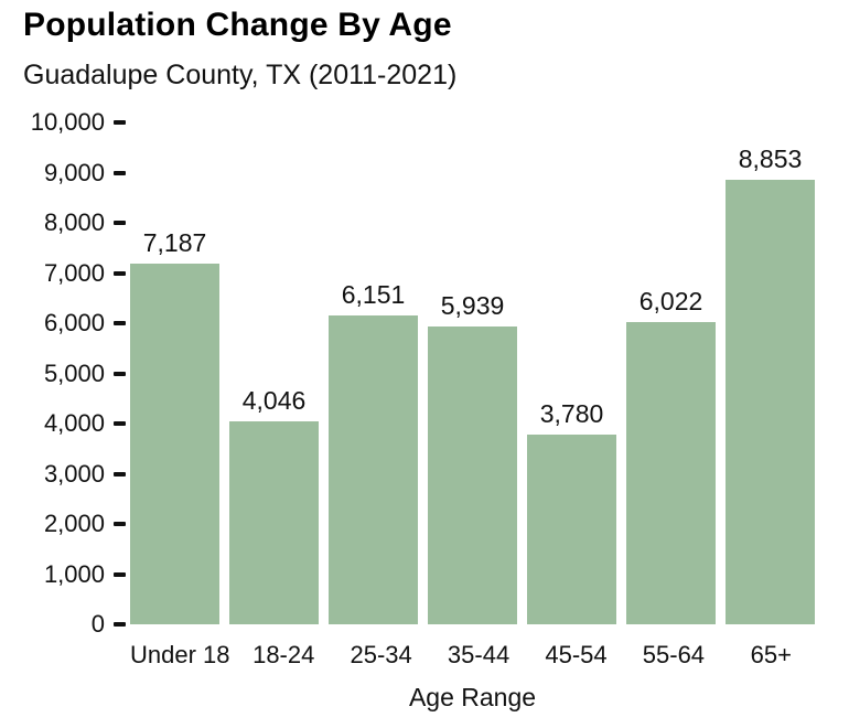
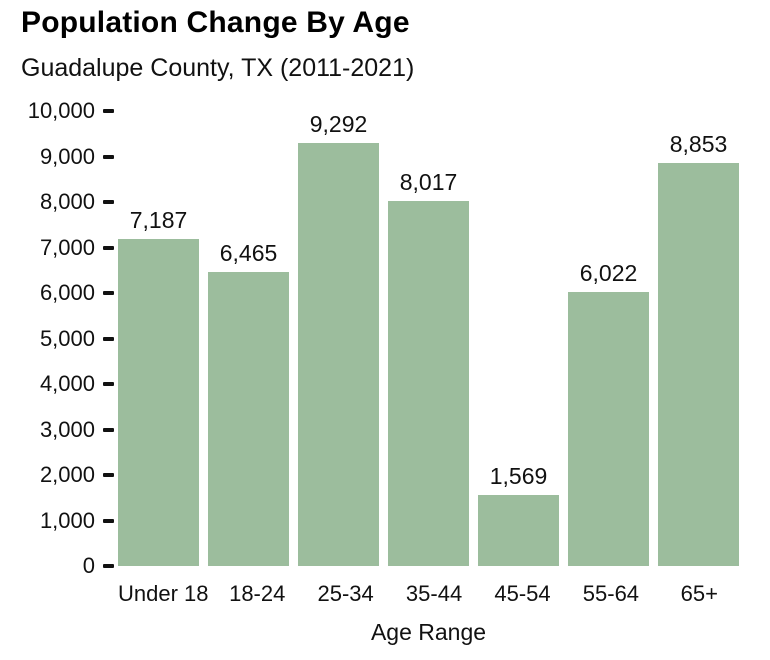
18-24: 4,046 -> 6,465
25-34: 6,151 -> 9,292
35-44: 5,939 -> 8,017
45-54: 3,780 -> 1,569
